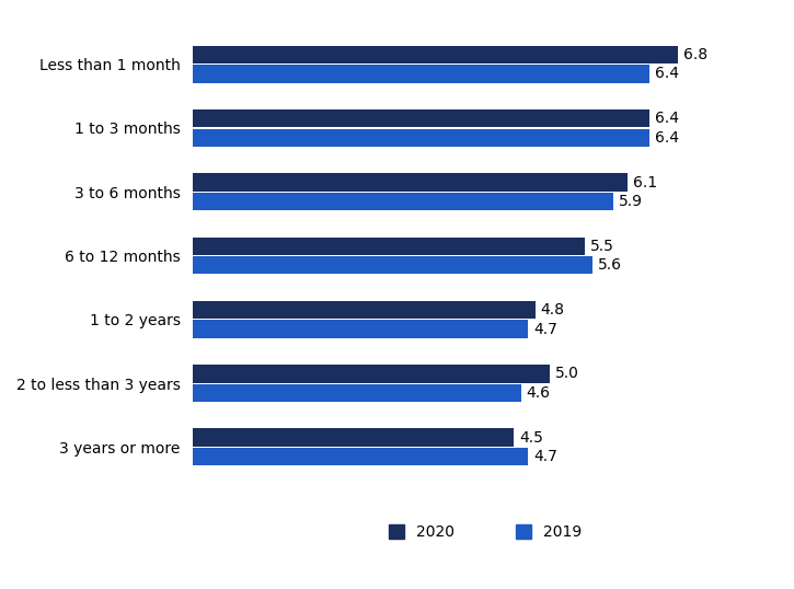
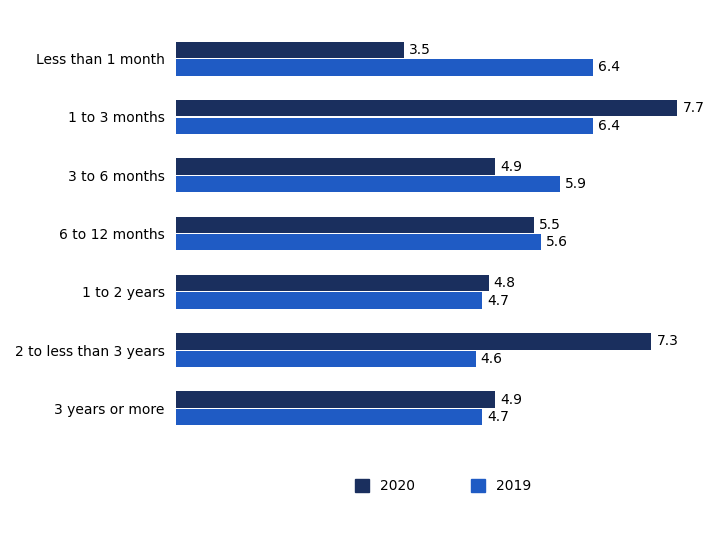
2020/Less than 1 month: 6.8 -> 3.5
2020/1 to 3 months: 6.4 -> 7.7
2020/3 to 6 months: 6.1 -> 4.9
2020/2 to less than 3 years: 5.0 -> 7.3
2020/3 years or more: 4.5 -> 4.9
